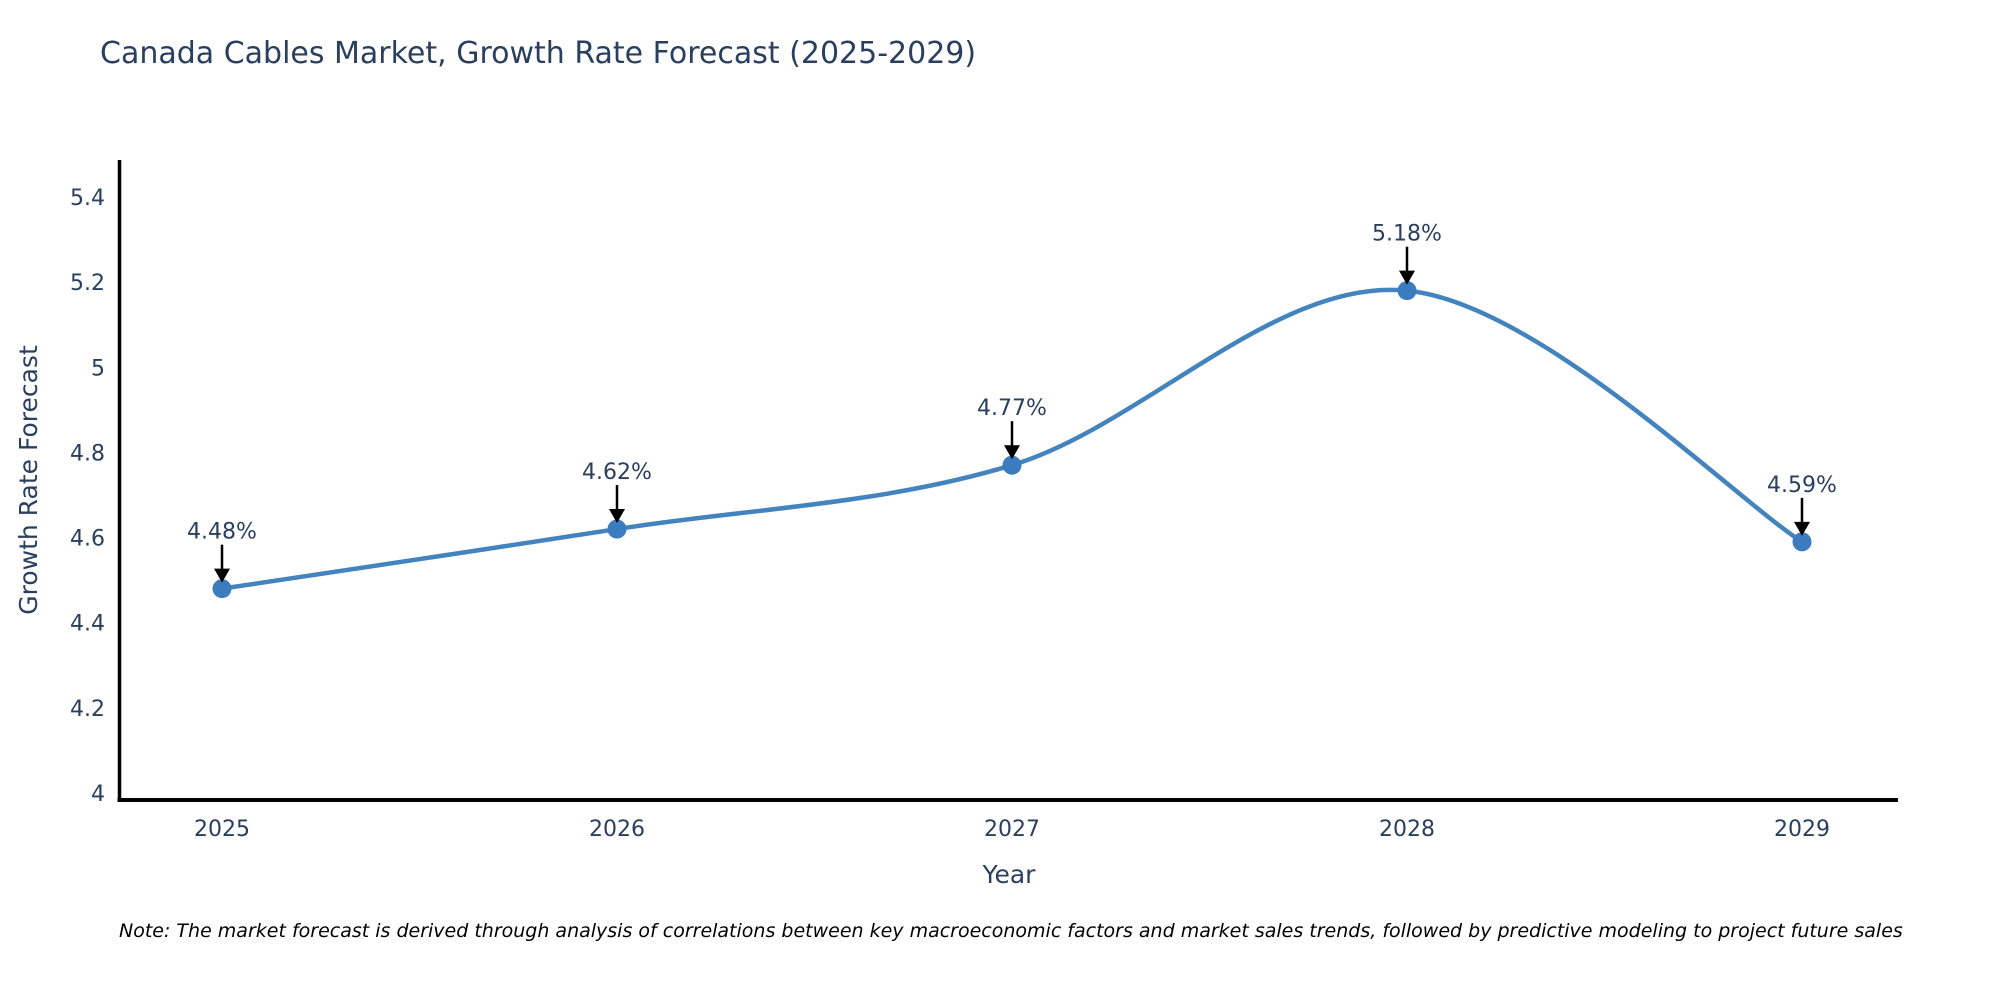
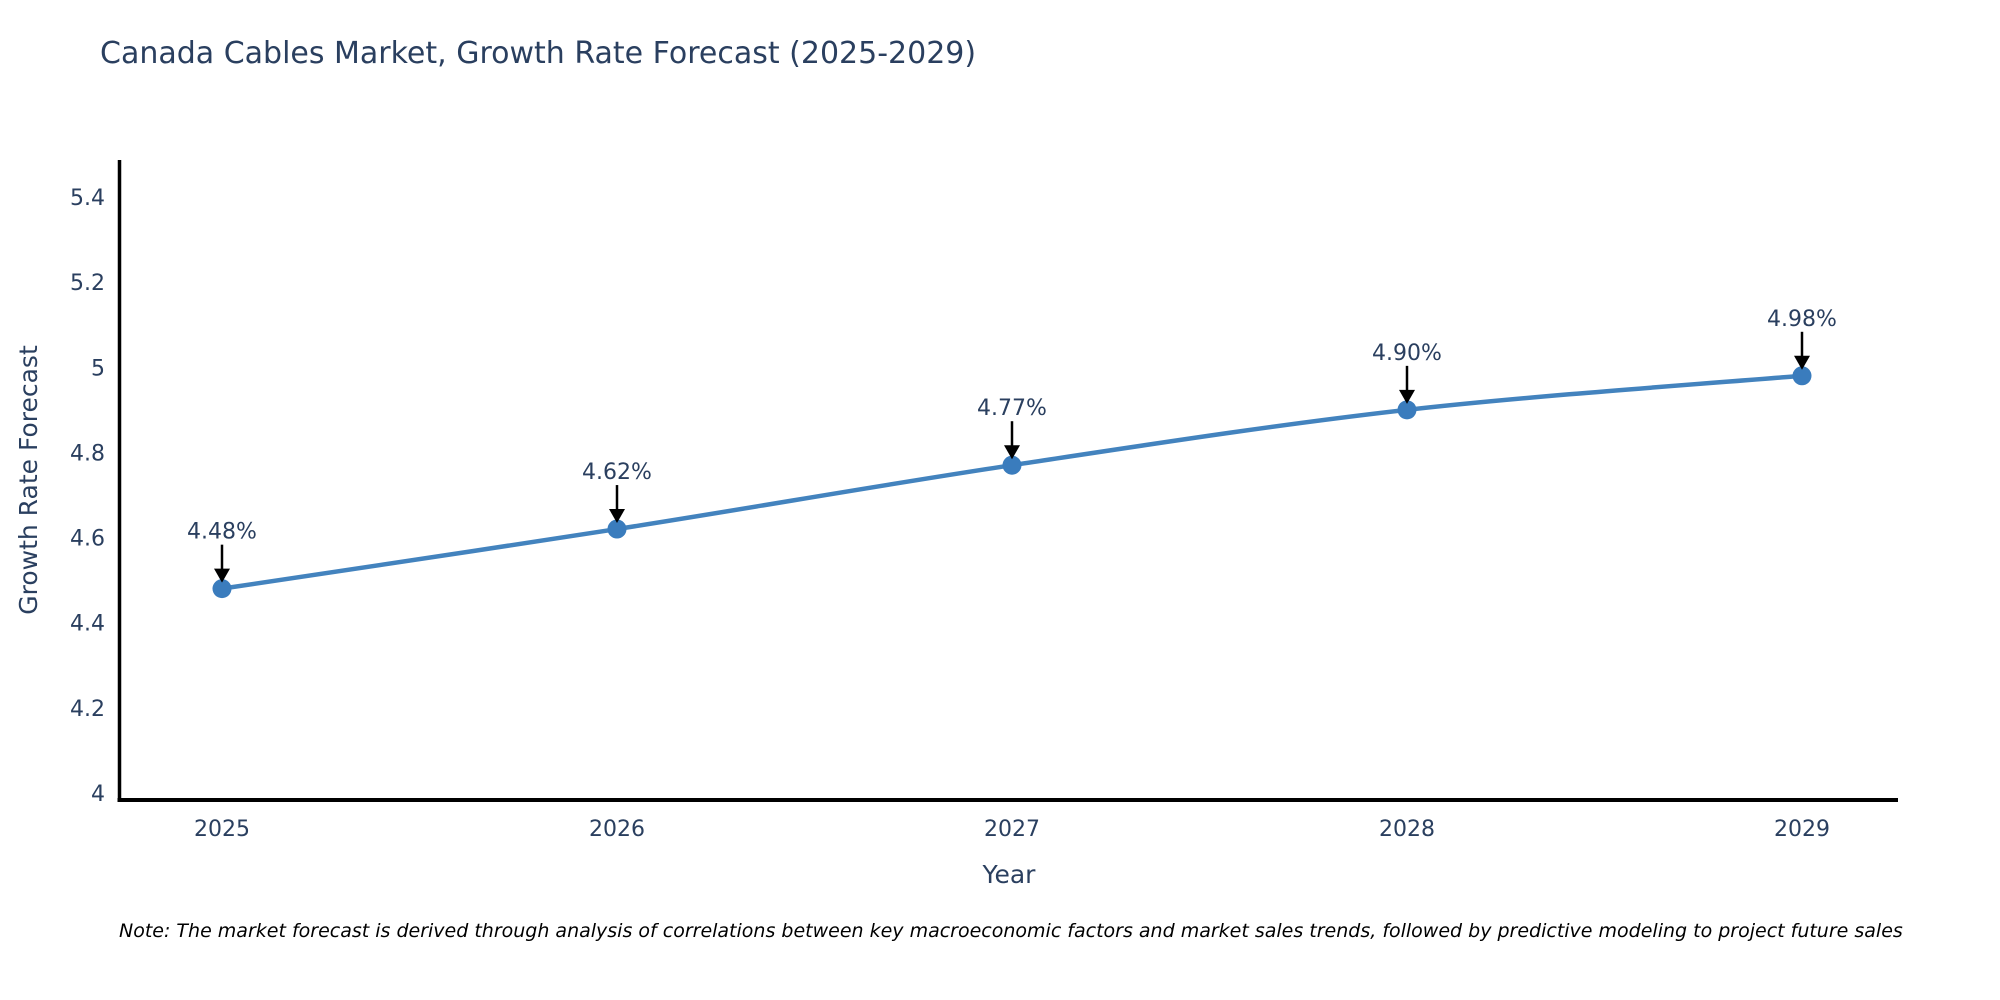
2028: 5.18% -> 4.90%
2029: 4.59% -> 4.98%
